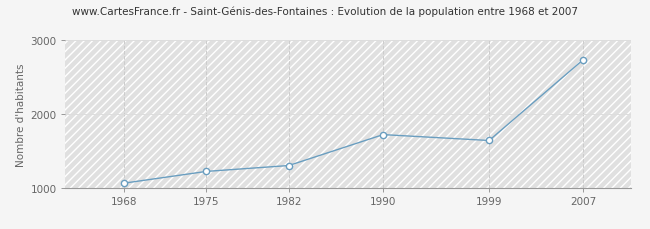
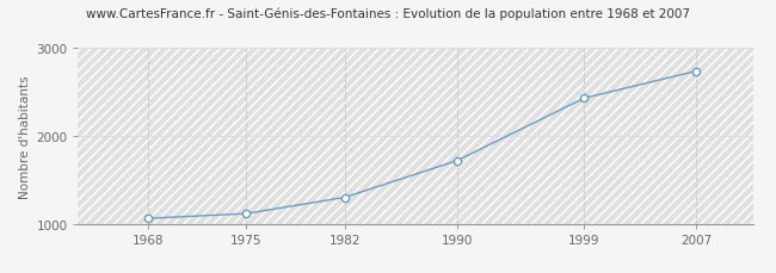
1975: 1220 -> 1120
1999: 1640 -> 2430
